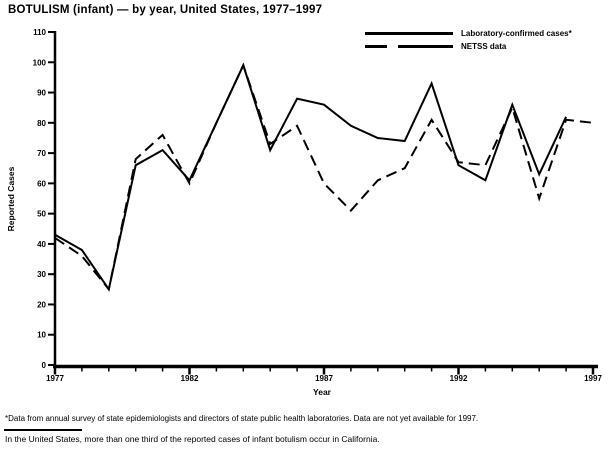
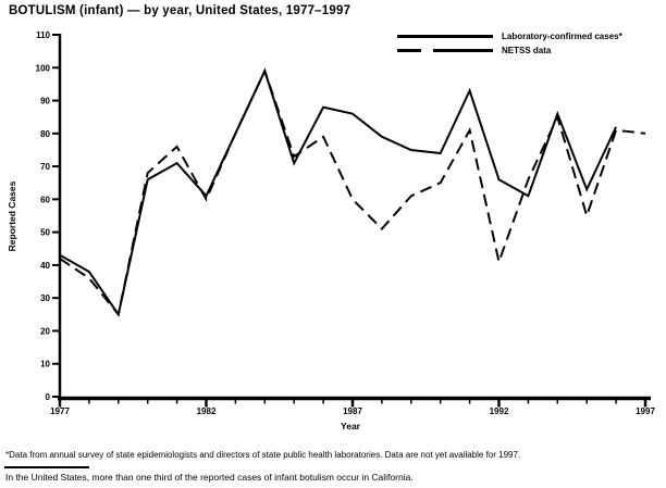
NETSS data/1992: 67 -> 41
